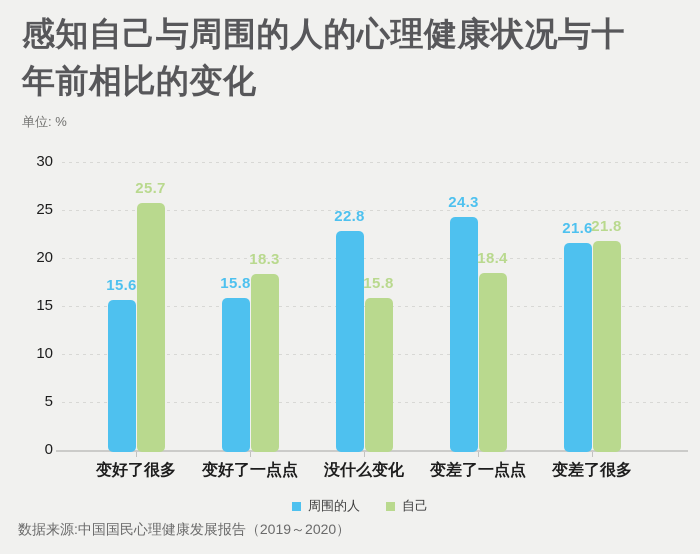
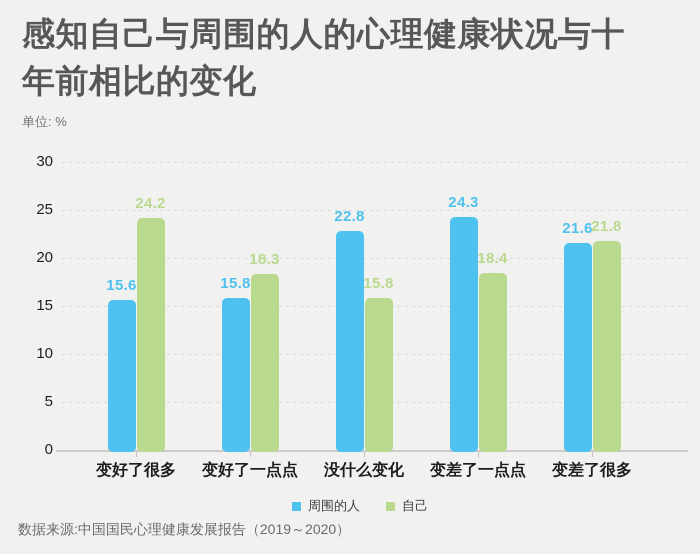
自己/变好了很多: 25.7 -> 24.2
